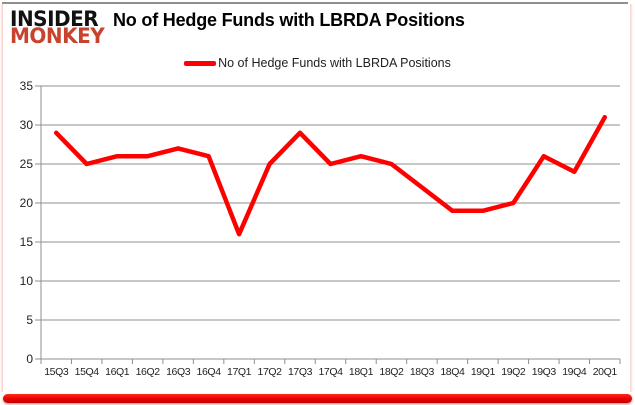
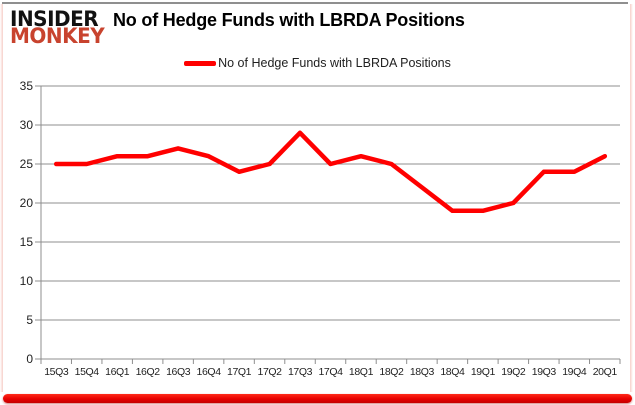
15Q3: 29 -> 25
17Q1: 16 -> 24
19Q3: 26 -> 24
20Q1: 31 -> 26
